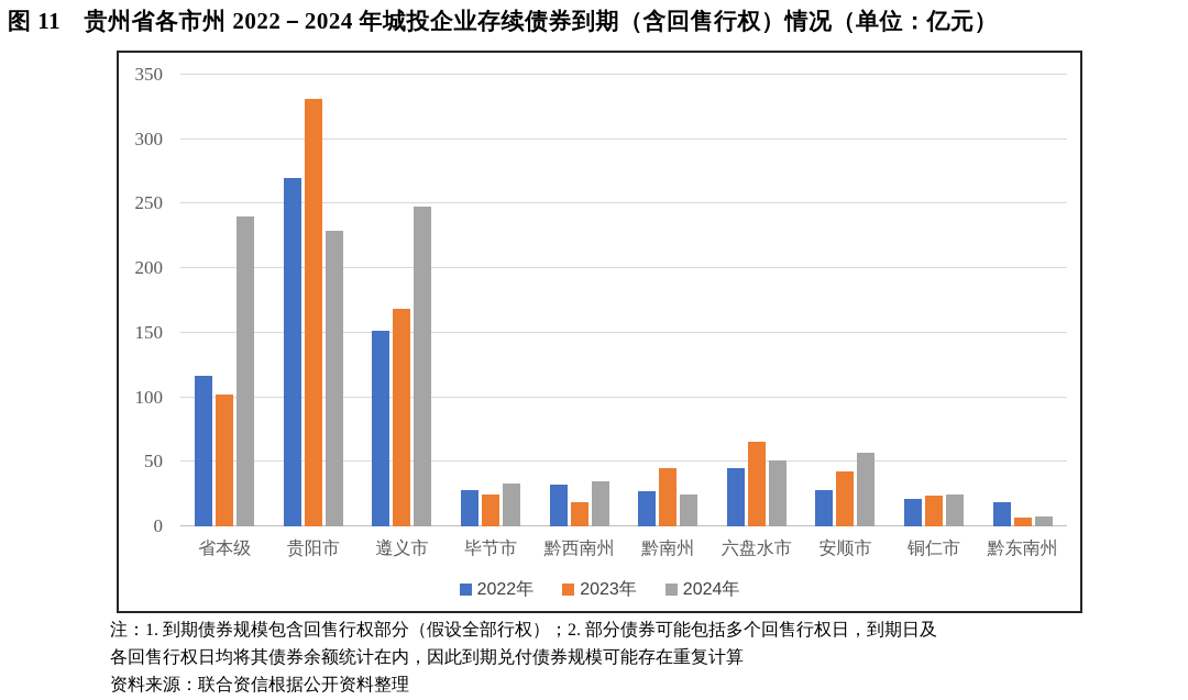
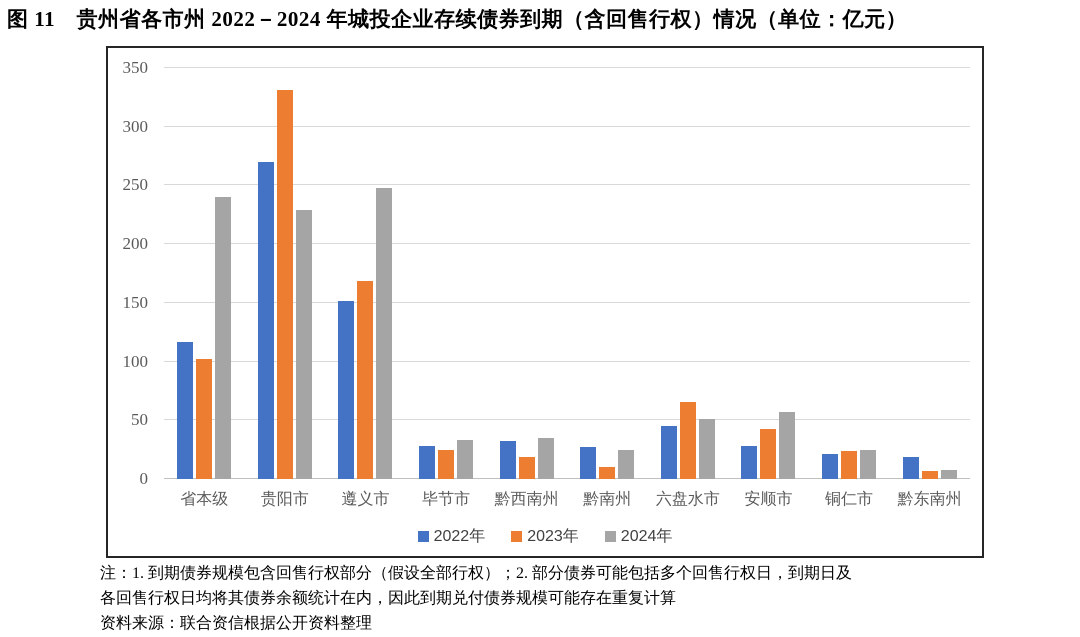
2023年/黔南州: 45 -> 10
